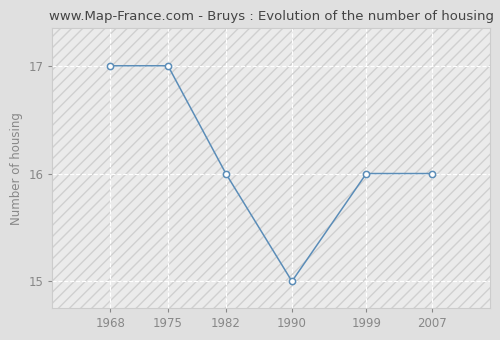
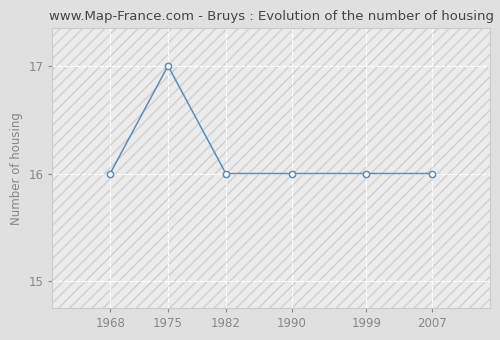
1968: 17 -> 16
1990: 15 -> 16
